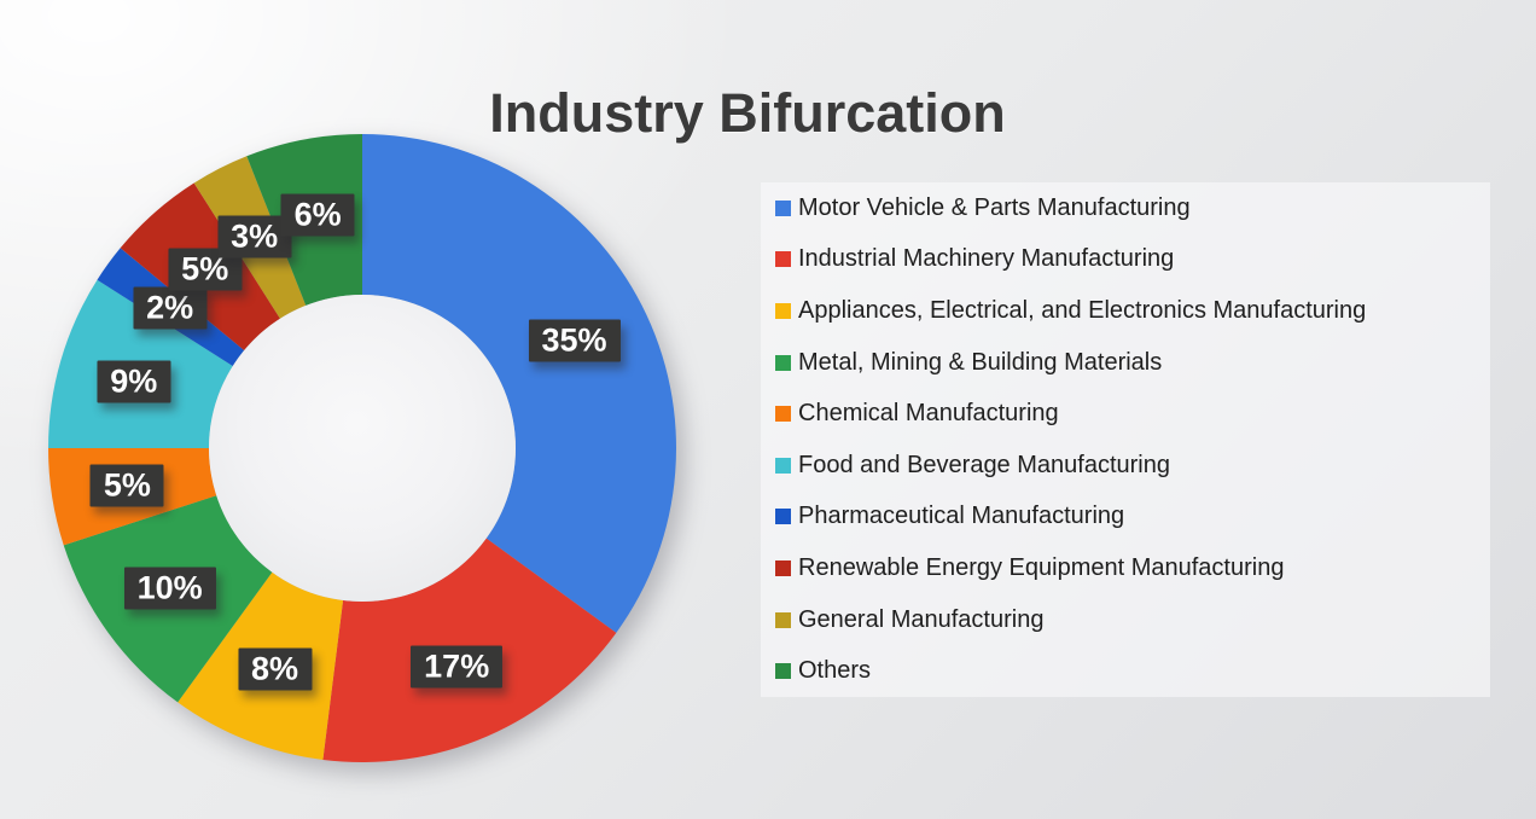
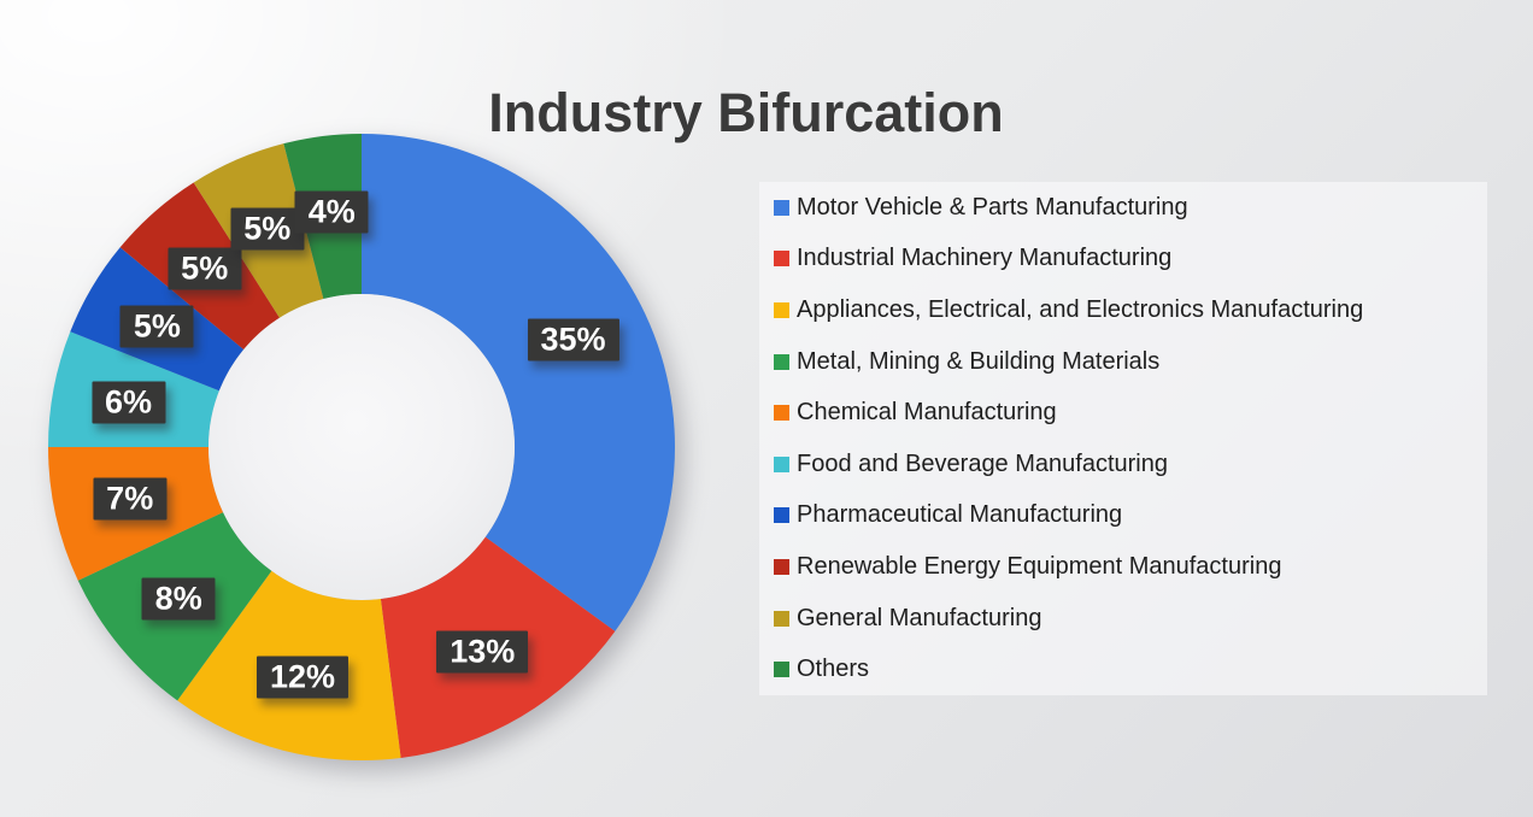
Industrial Machinery Manufacturing: 17% -> 13%
Appliances, Electrical, and Electronics Manufacturing: 8% -> 12%
Metal, Mining & Building Materials: 10% -> 8%
Chemical Manufacturing: 5% -> 7%
Food and Beverage Manufacturing: 9% -> 6%
Pharmaceutical Manufacturing: 2% -> 5%
General Manufacturing: 3% -> 5%
Others: 6% -> 4%
